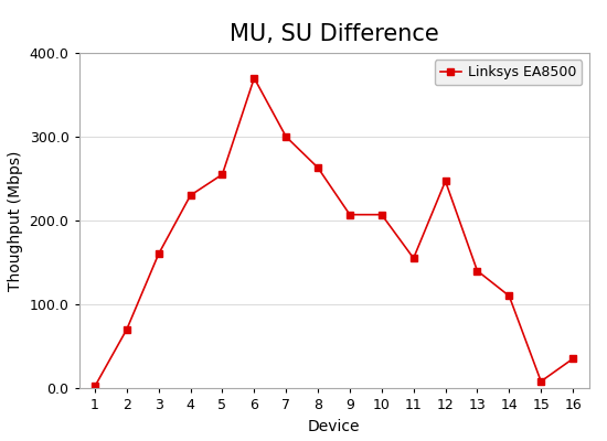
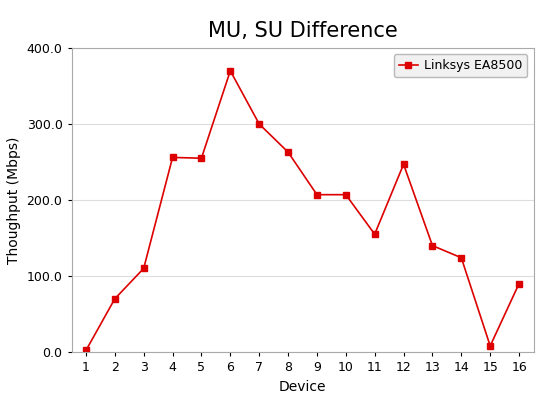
3: 160 -> 110
4: 230 -> 256
14: 110 -> 124
16: 35 -> 90
